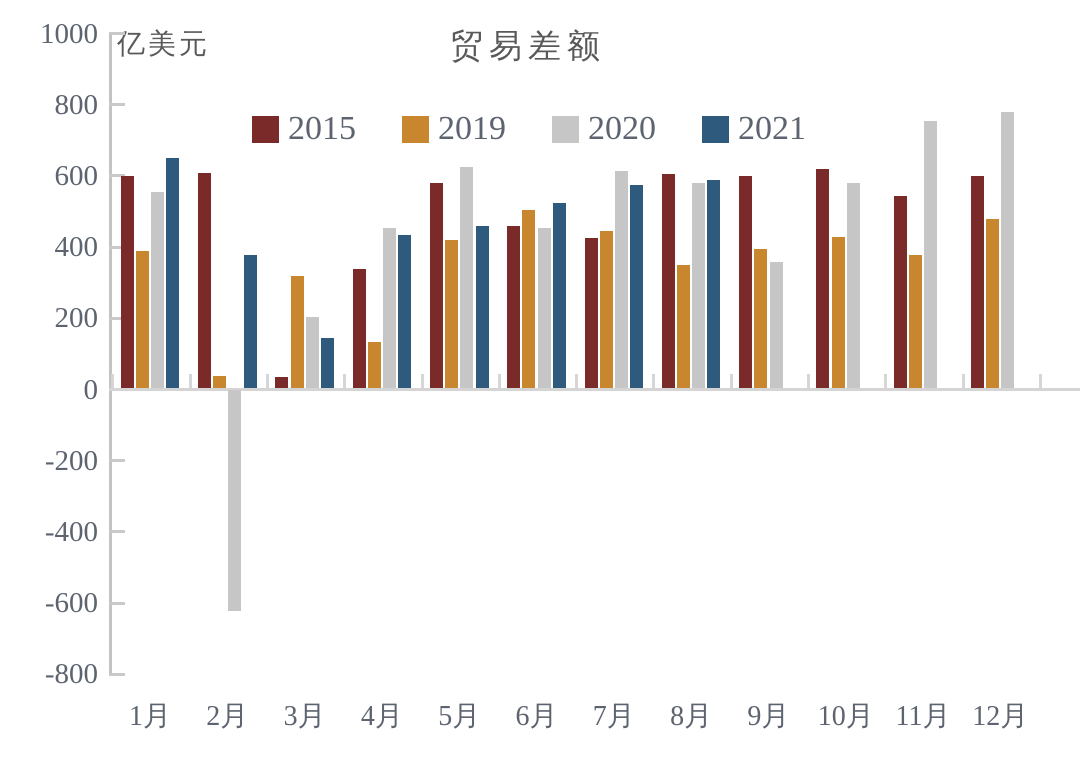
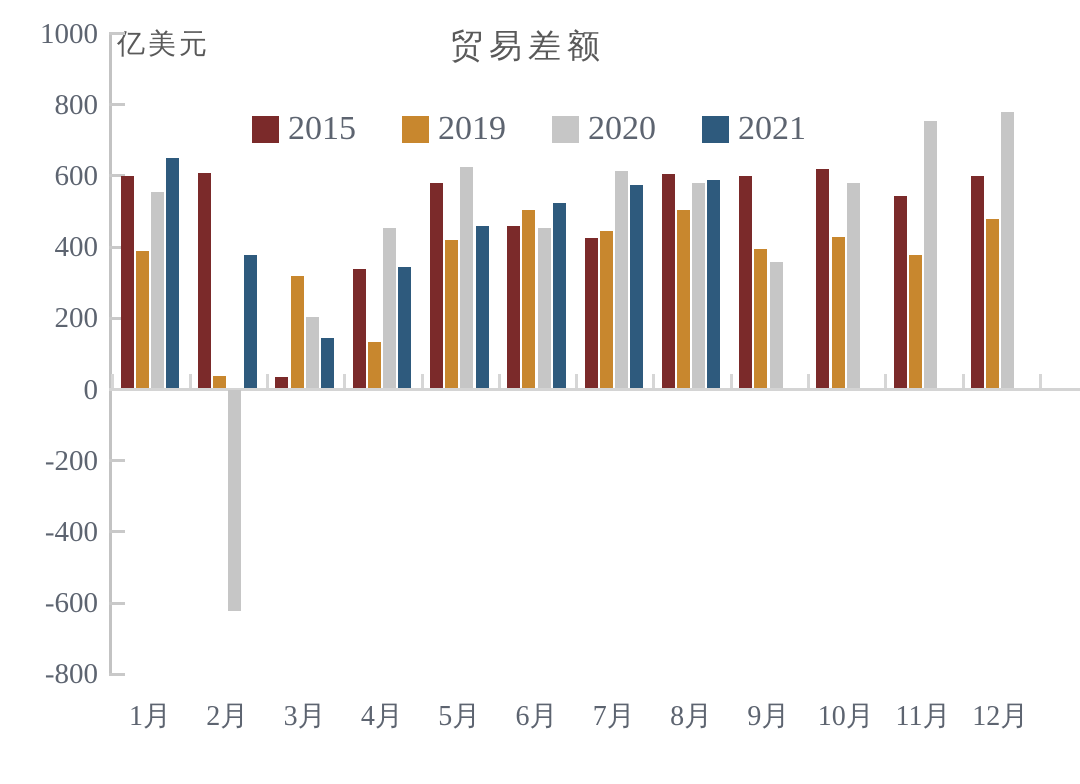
2021/4月: 430 -> 340
2019/8月: 340 -> 500
